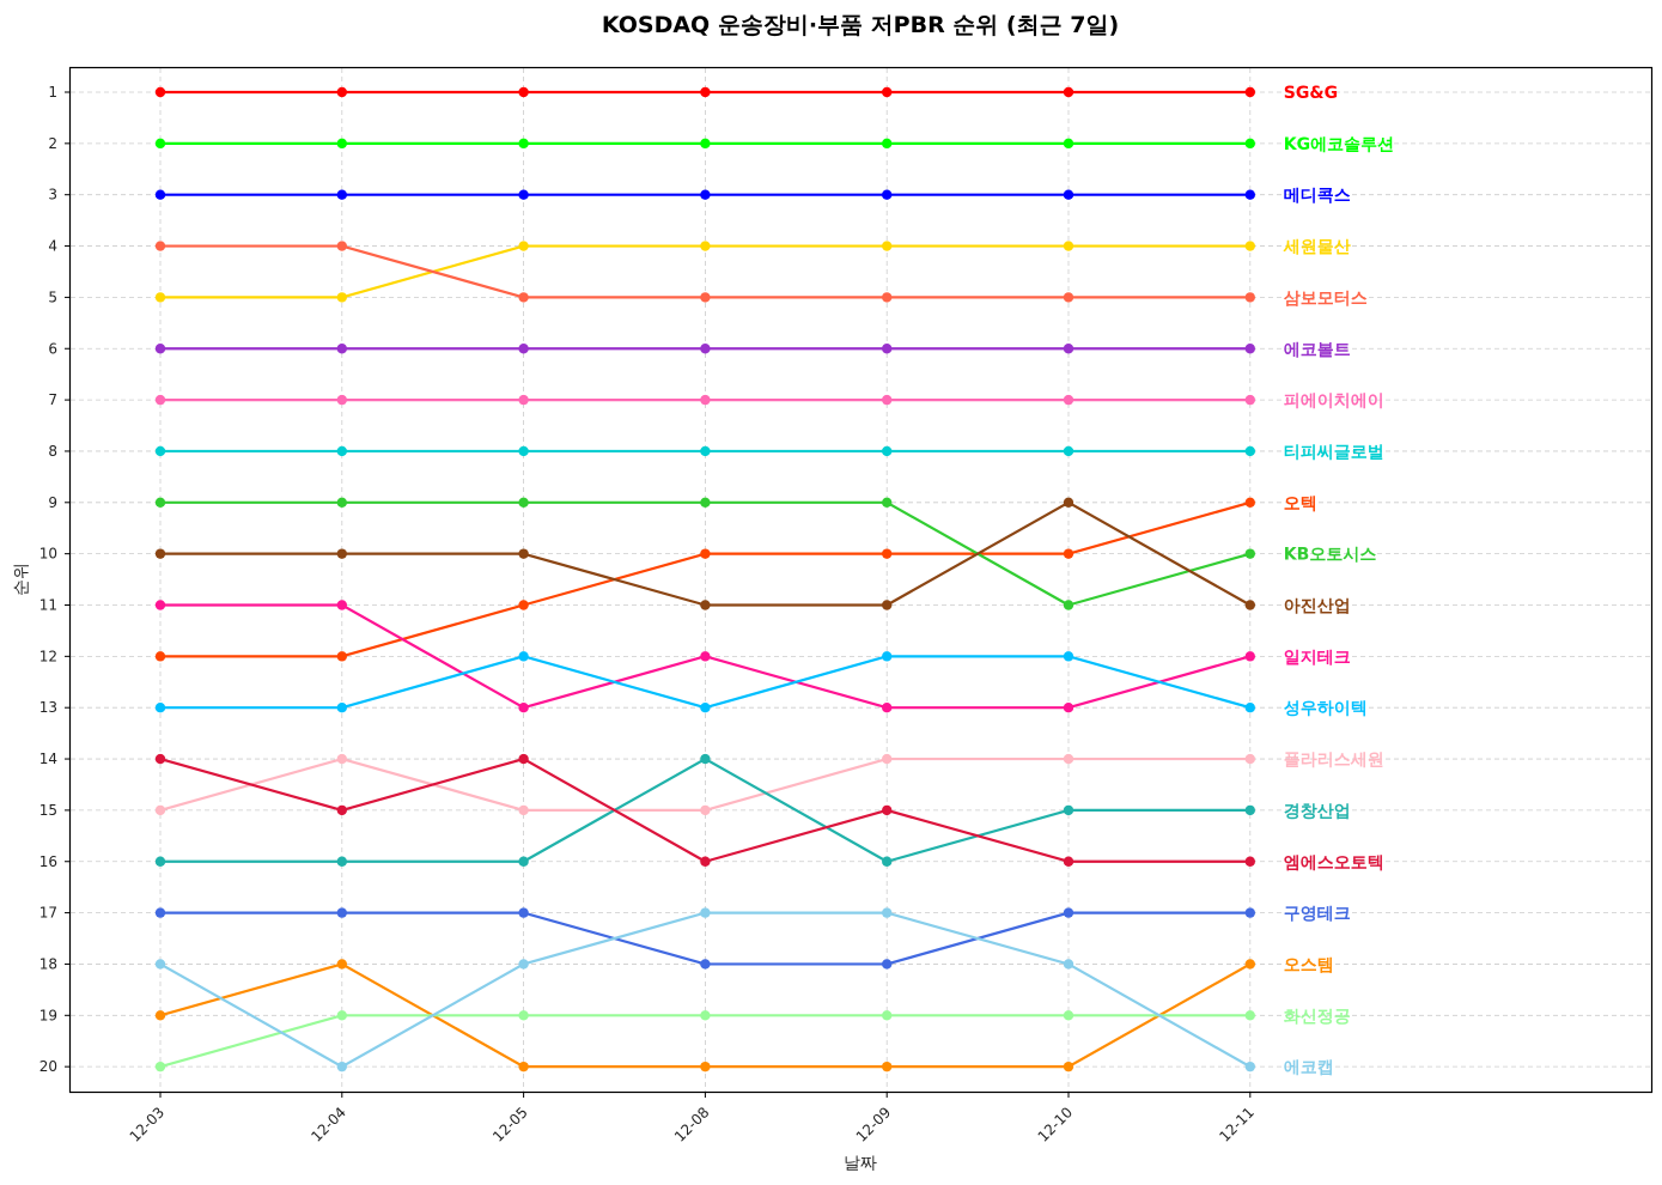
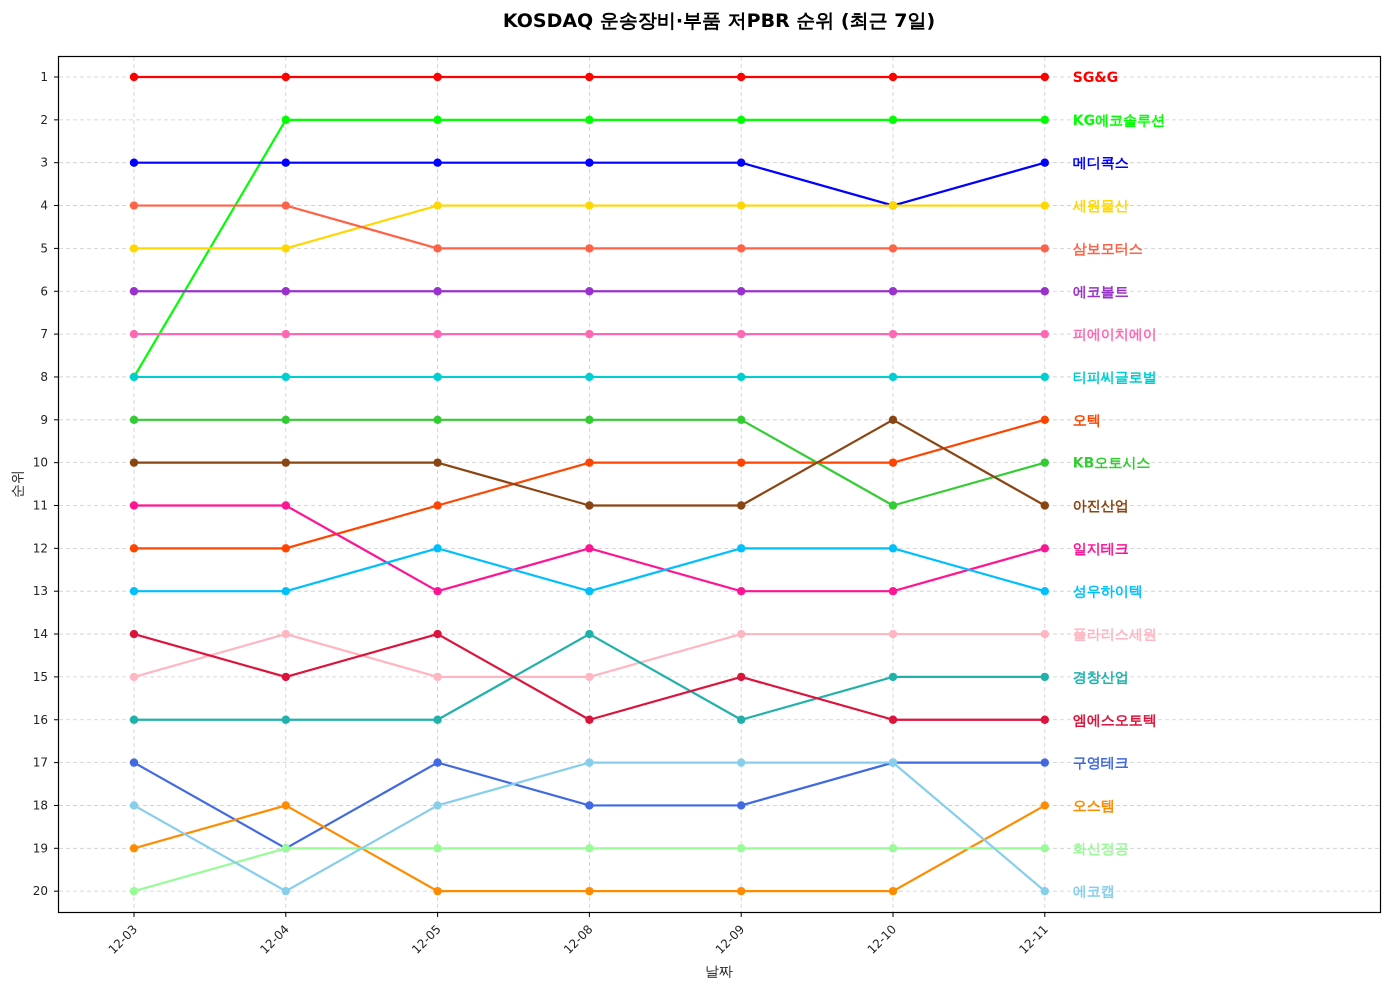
KG에코솔루션/12-03: 2 -> 8
구영테크/12-04: 17 -> 19
메디콕스/12-10: 3 -> 4
에코캡/12-10: 18 -> 17
